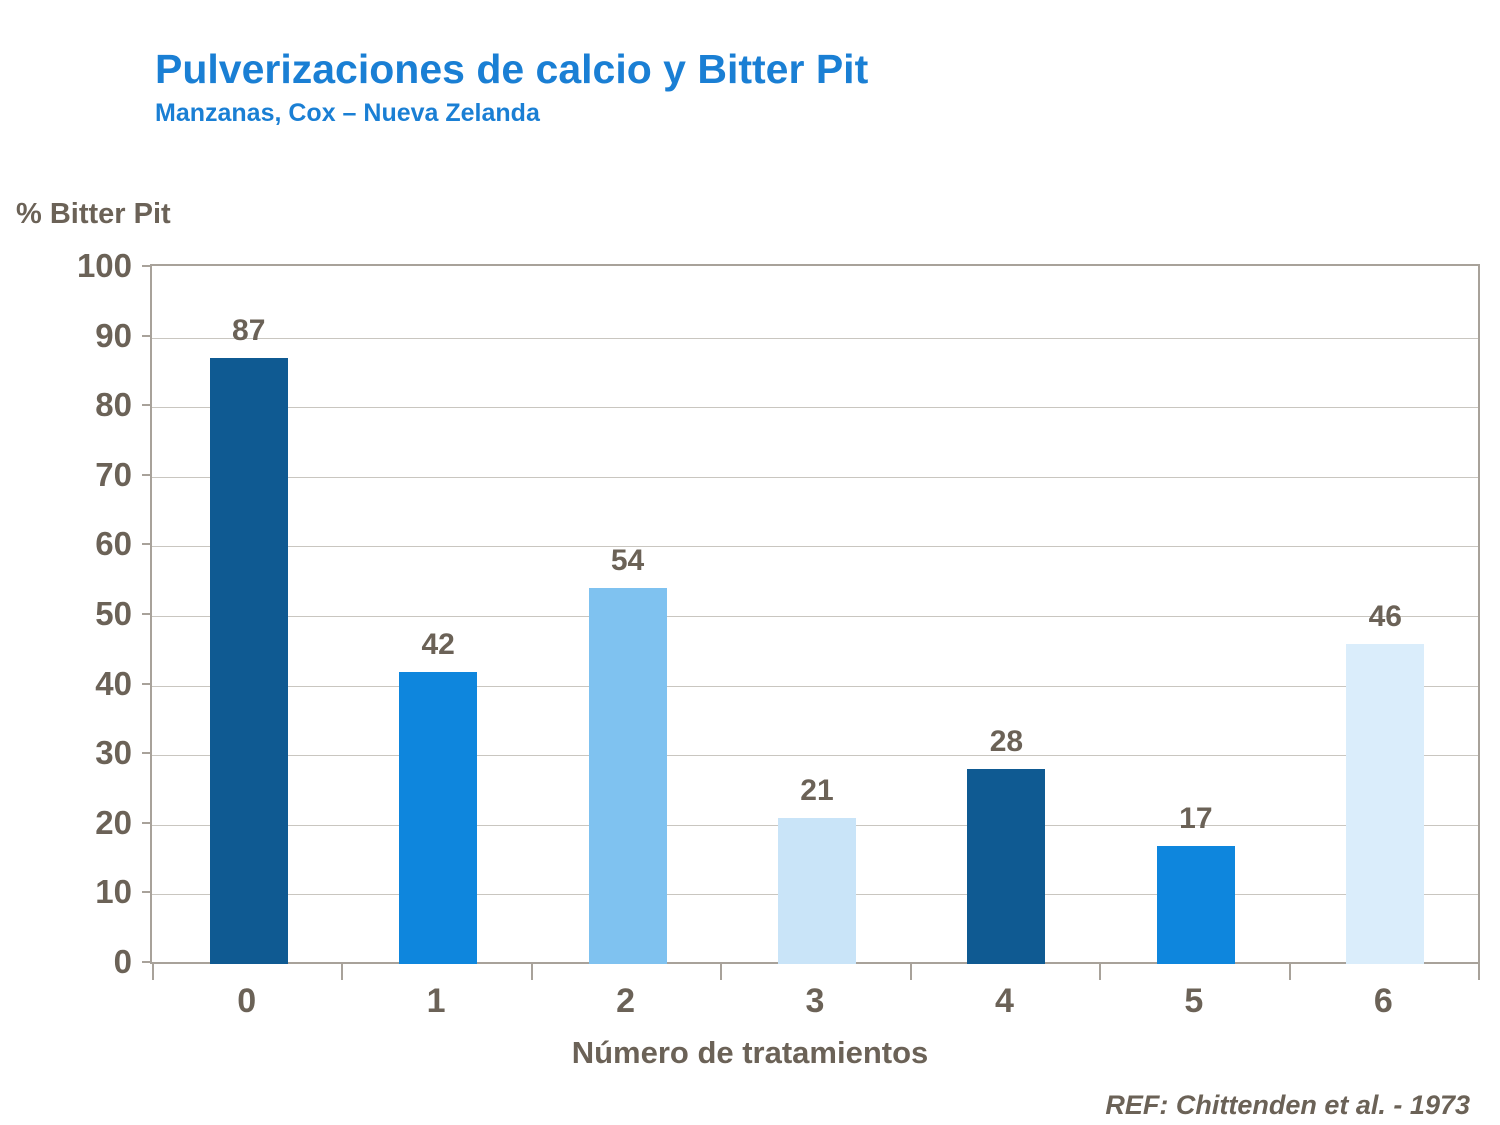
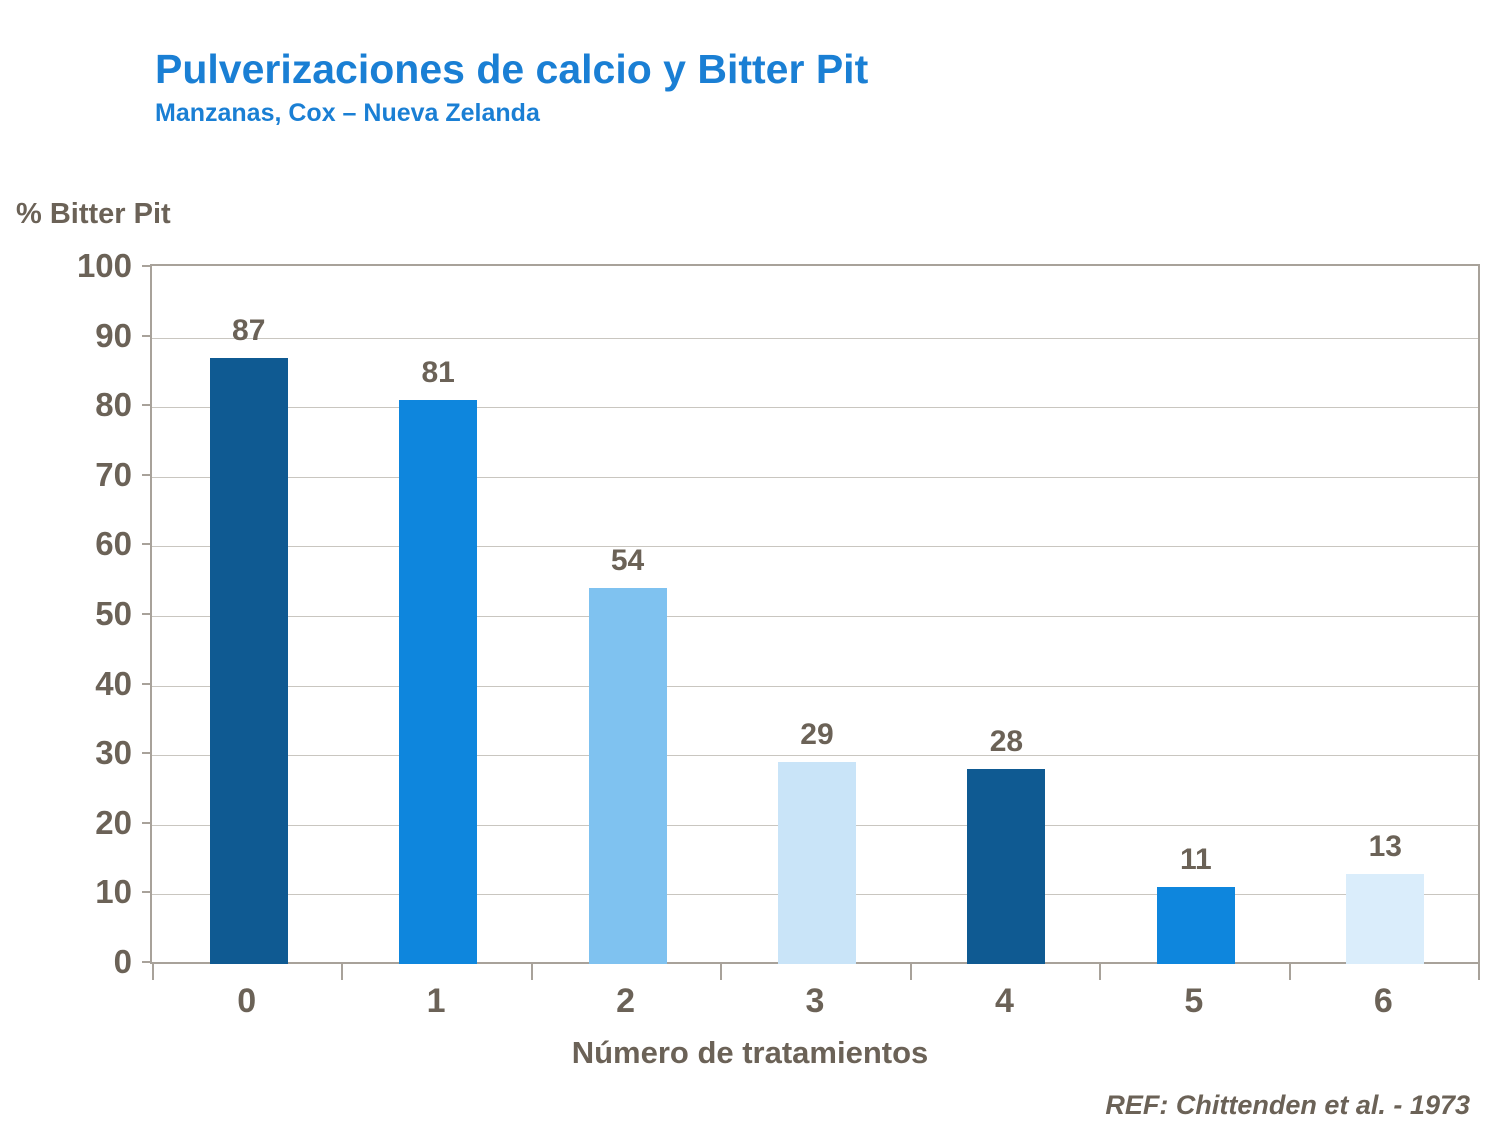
1: 42 -> 81
3: 21 -> 29
5: 17 -> 11
6: 46 -> 13
